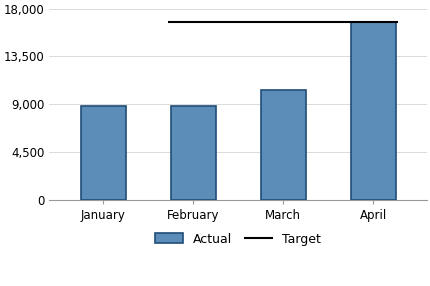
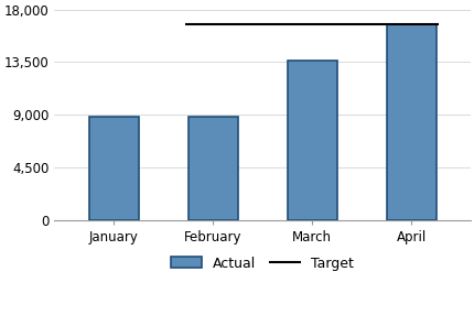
March: 10,300 -> 13,700
